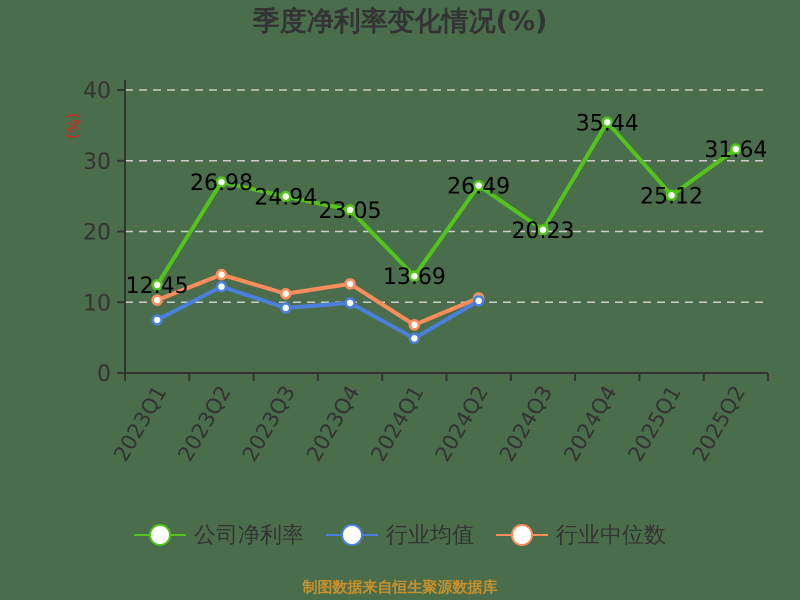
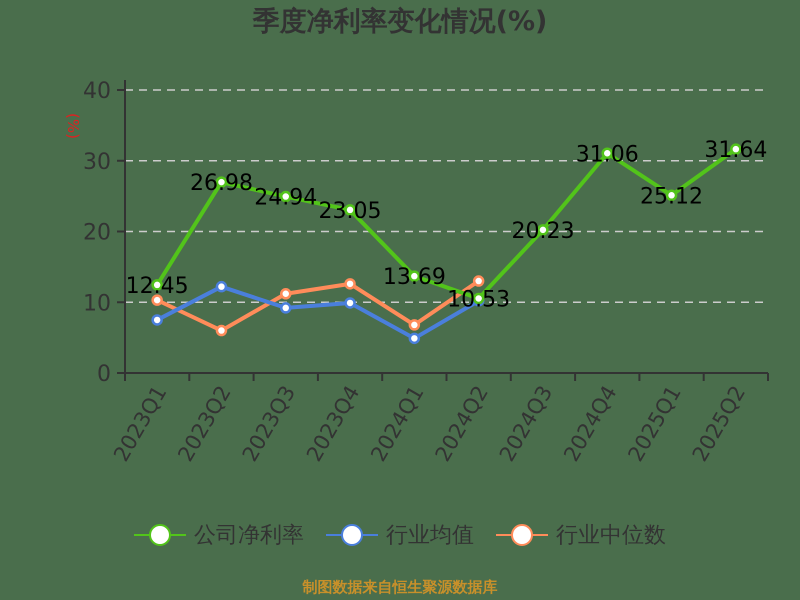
行业中位数/2023Q2: 14 -> 6
公司净利率/2024Q2: 26.49 -> 10.53
行业中位数/2024Q2: 11 -> 13
公司净利率/2024Q4: 35.44 -> 31.06
